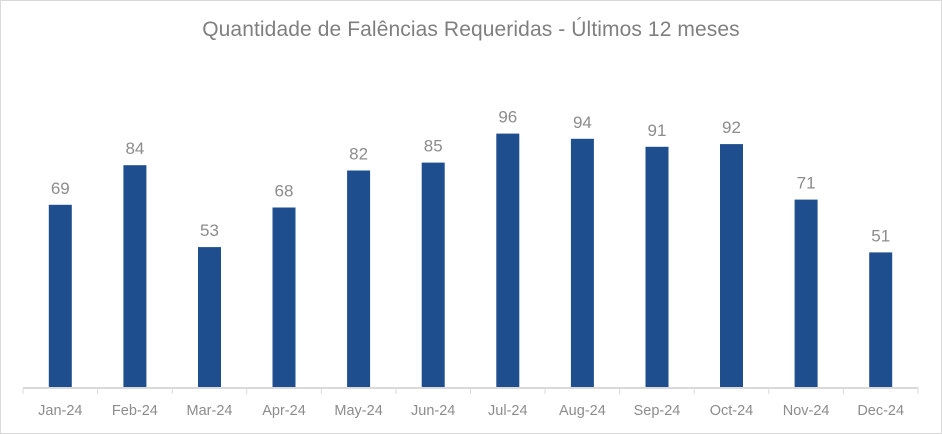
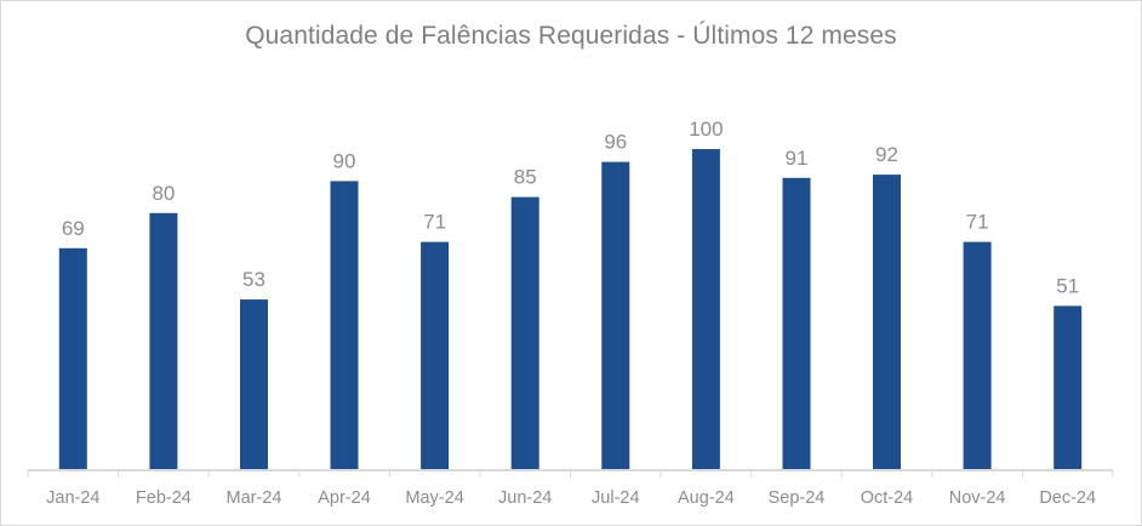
Feb-24: 84 -> 80
Apr-24: 68 -> 90
May-24: 82 -> 71
Aug-24: 94 -> 100
